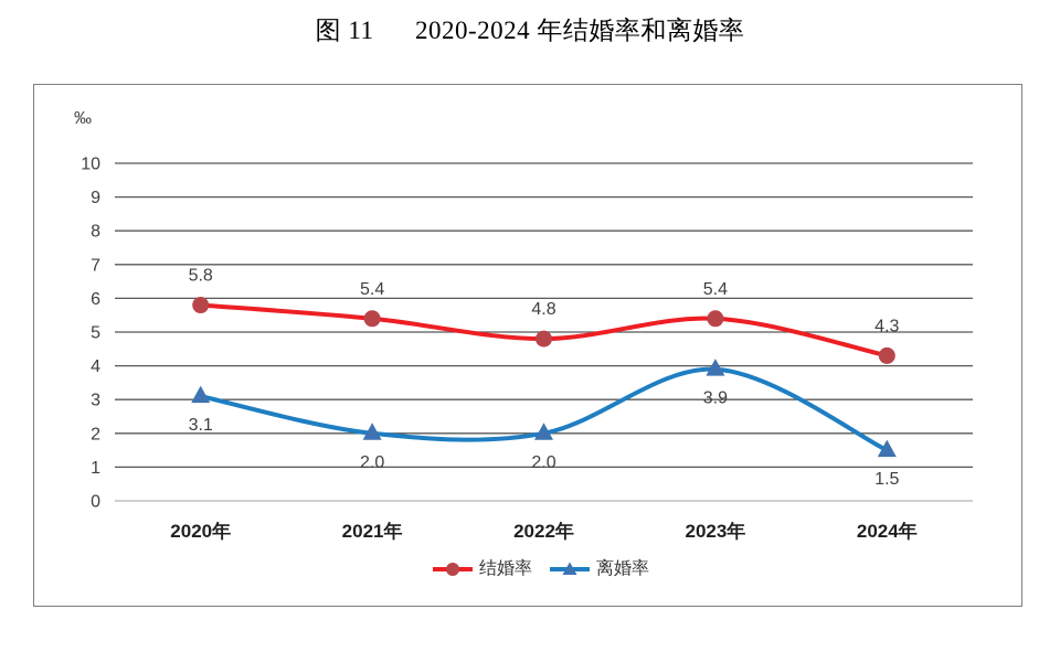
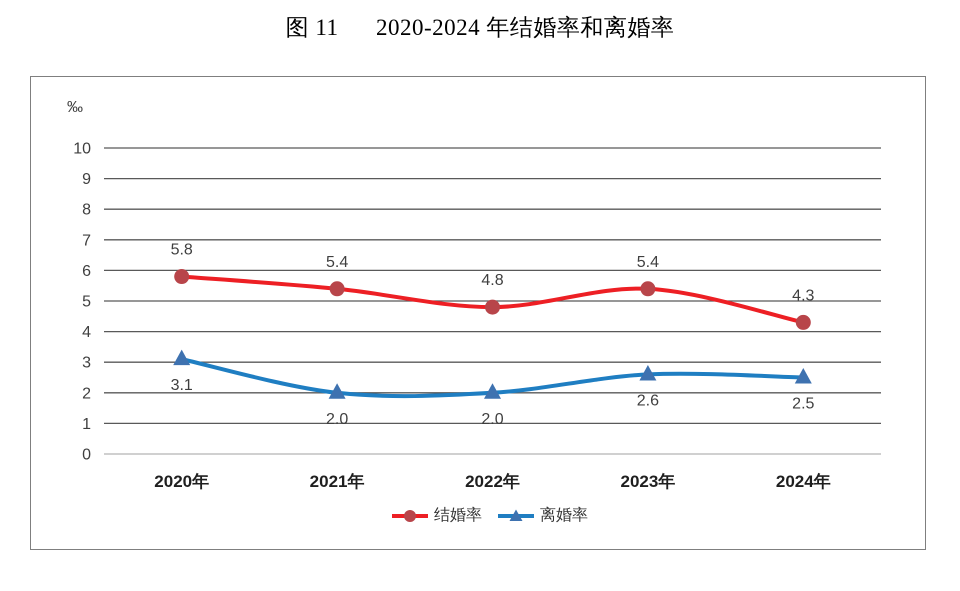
离婚率/2023年: 3.9 -> 2.6
离婚率/2024年: 1.5 -> 2.5
